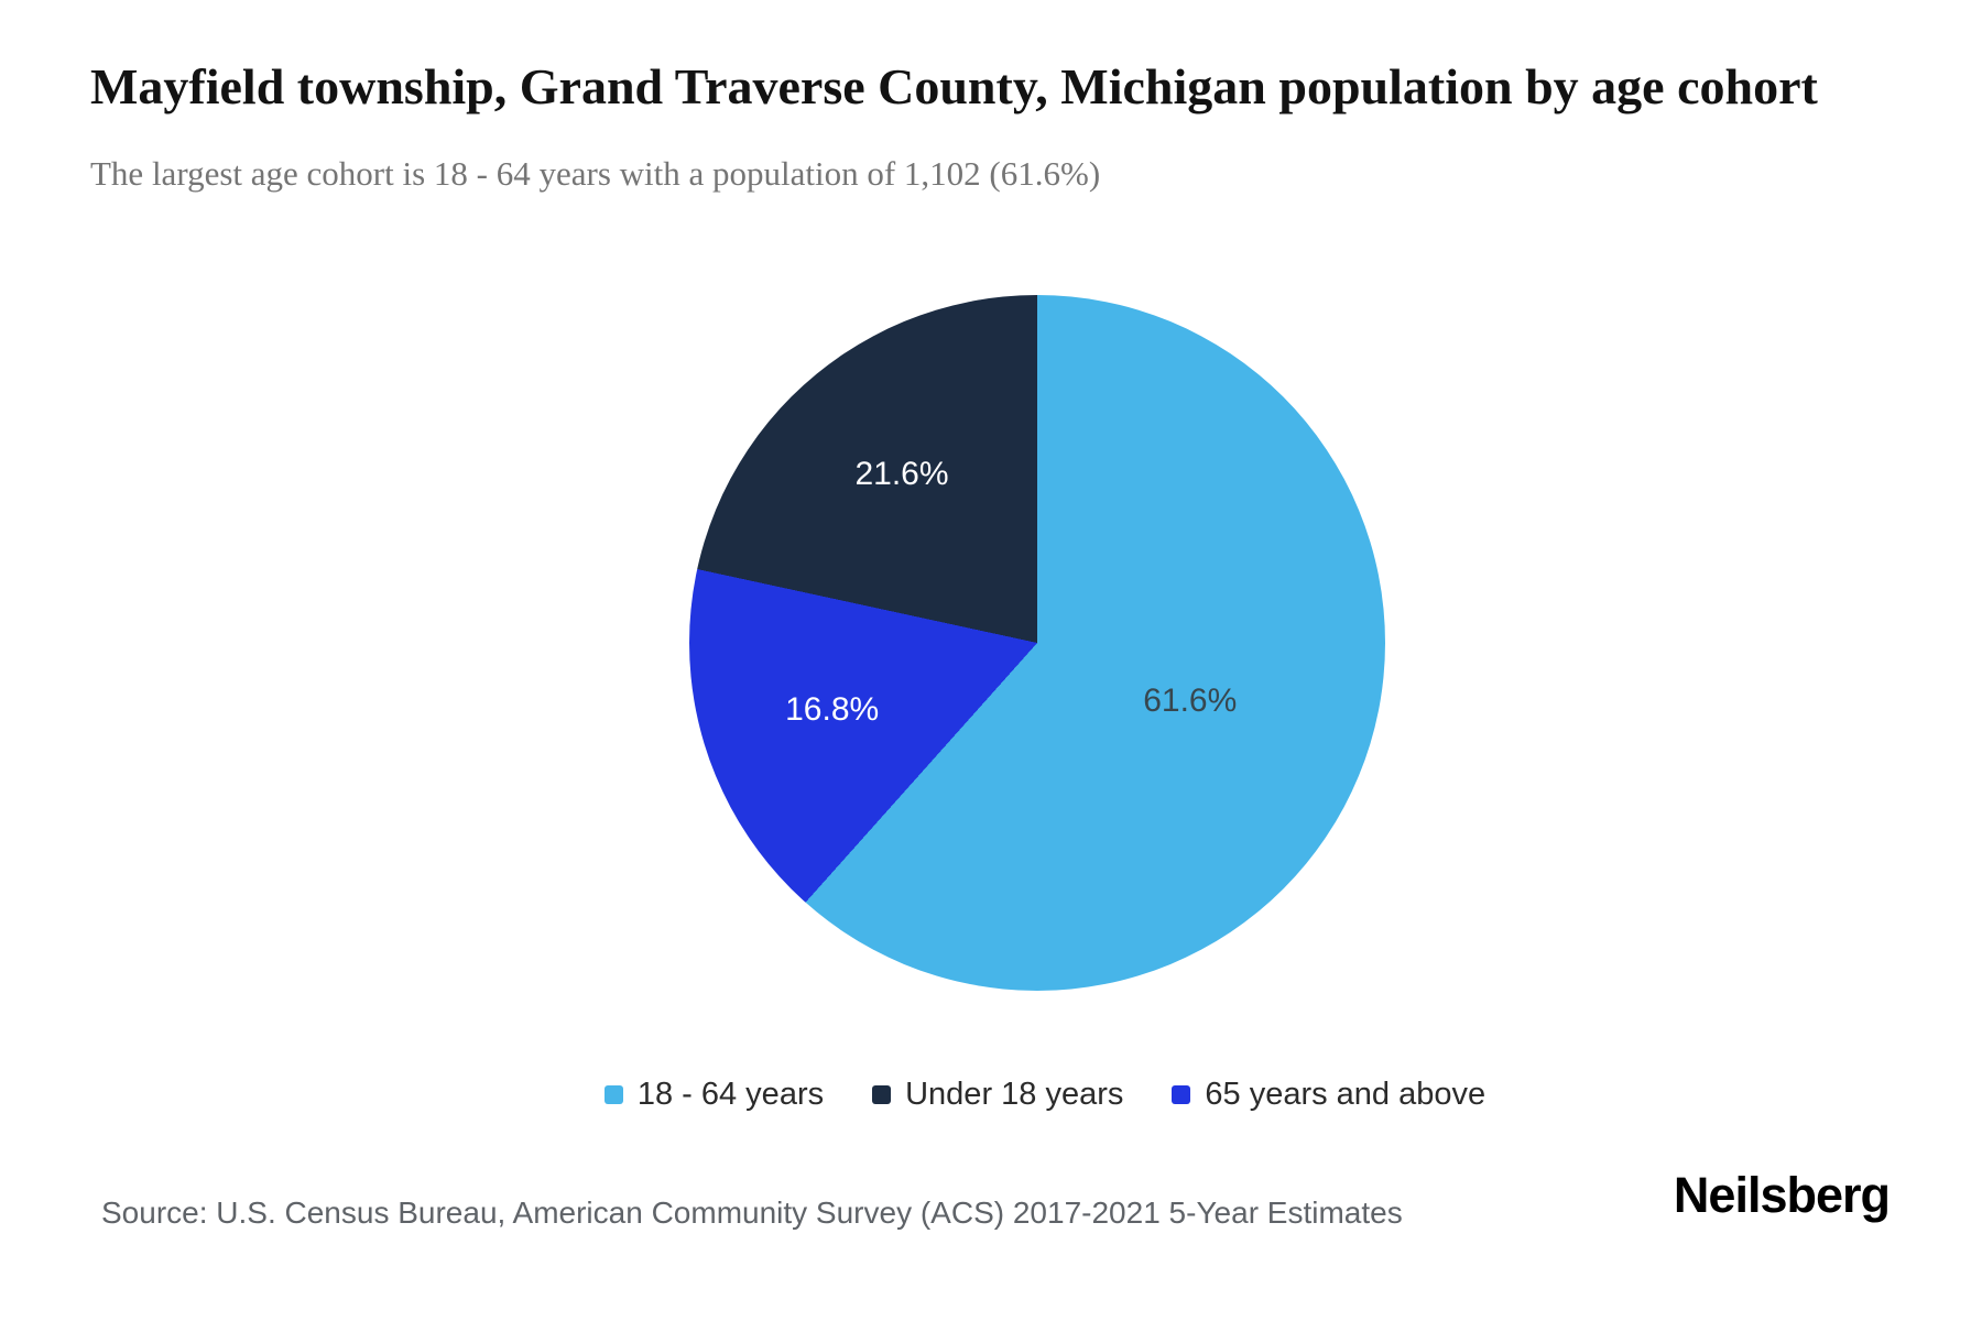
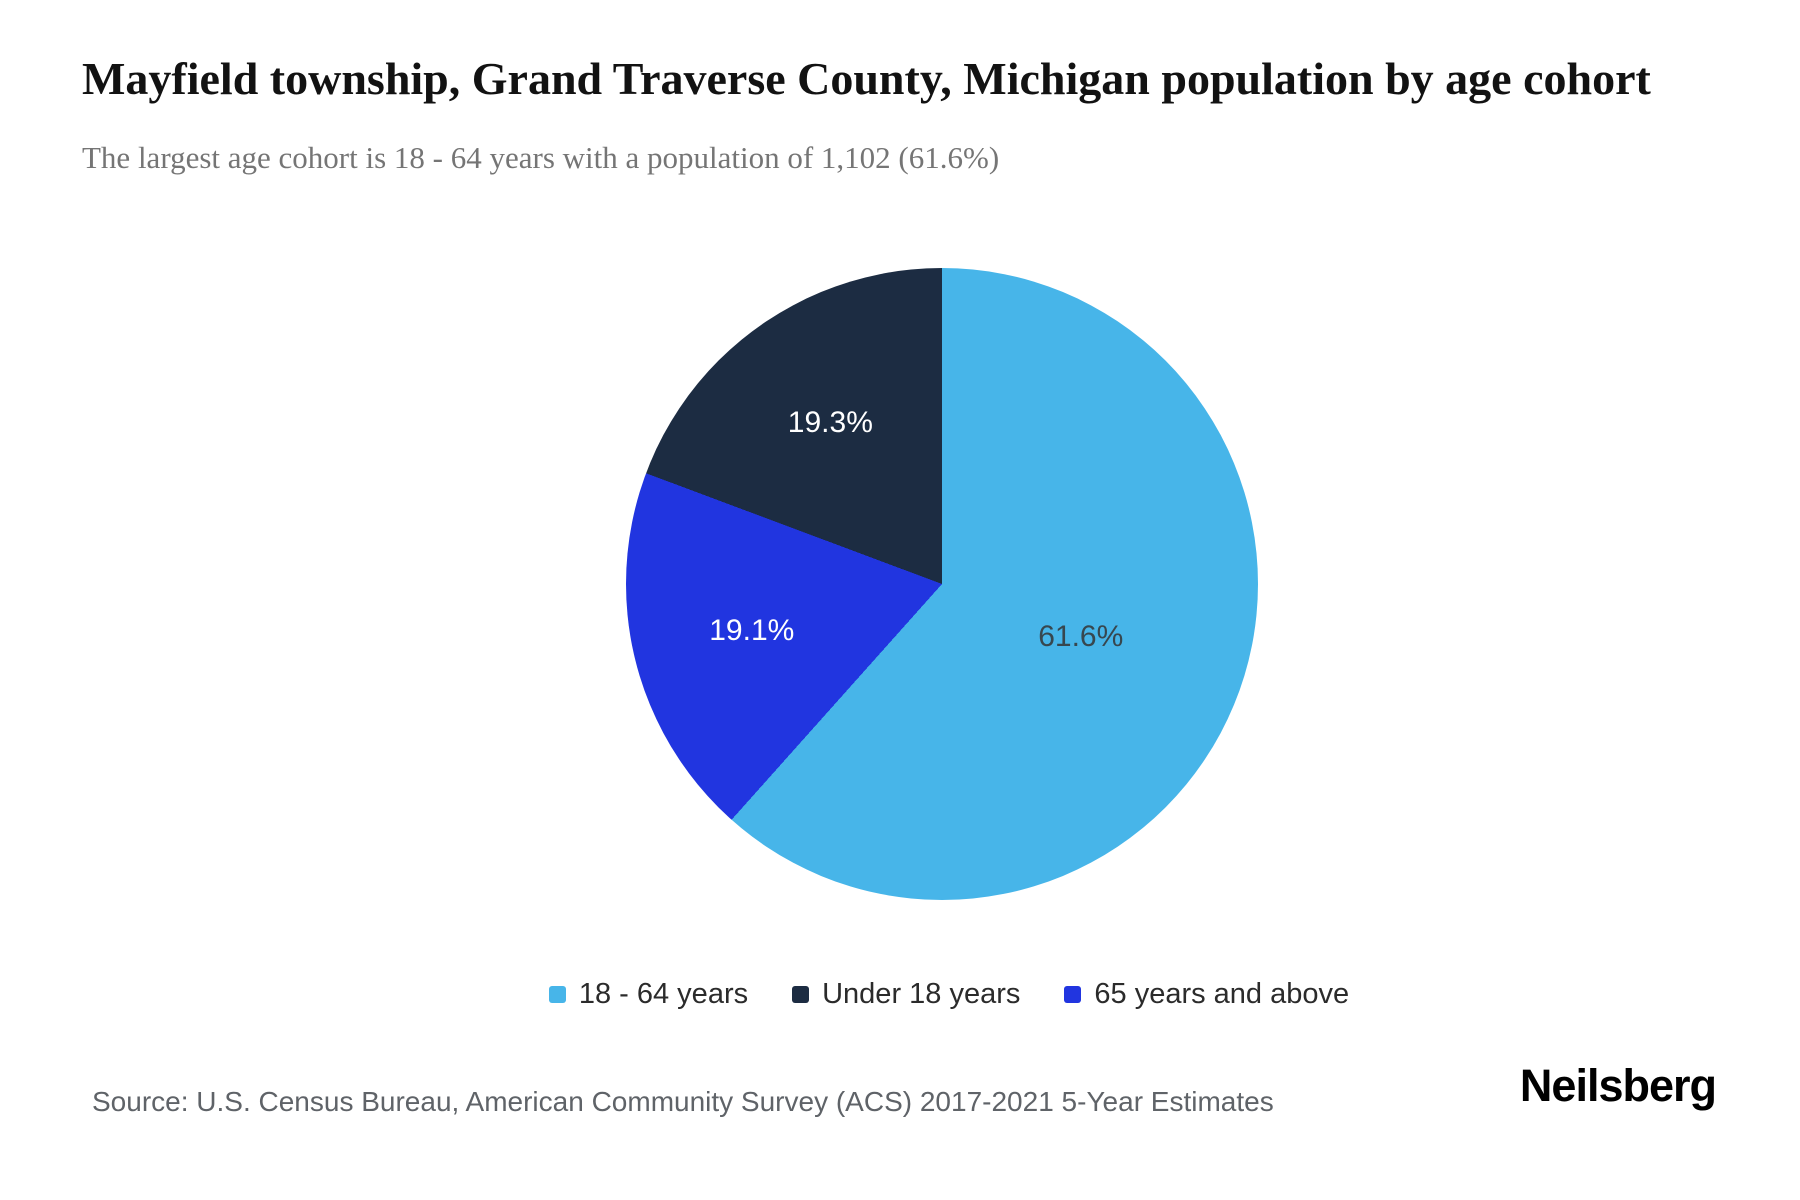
65 years and above: 16.8% -> 19.1%
Under 18 years: 21.6% -> 19.3%
